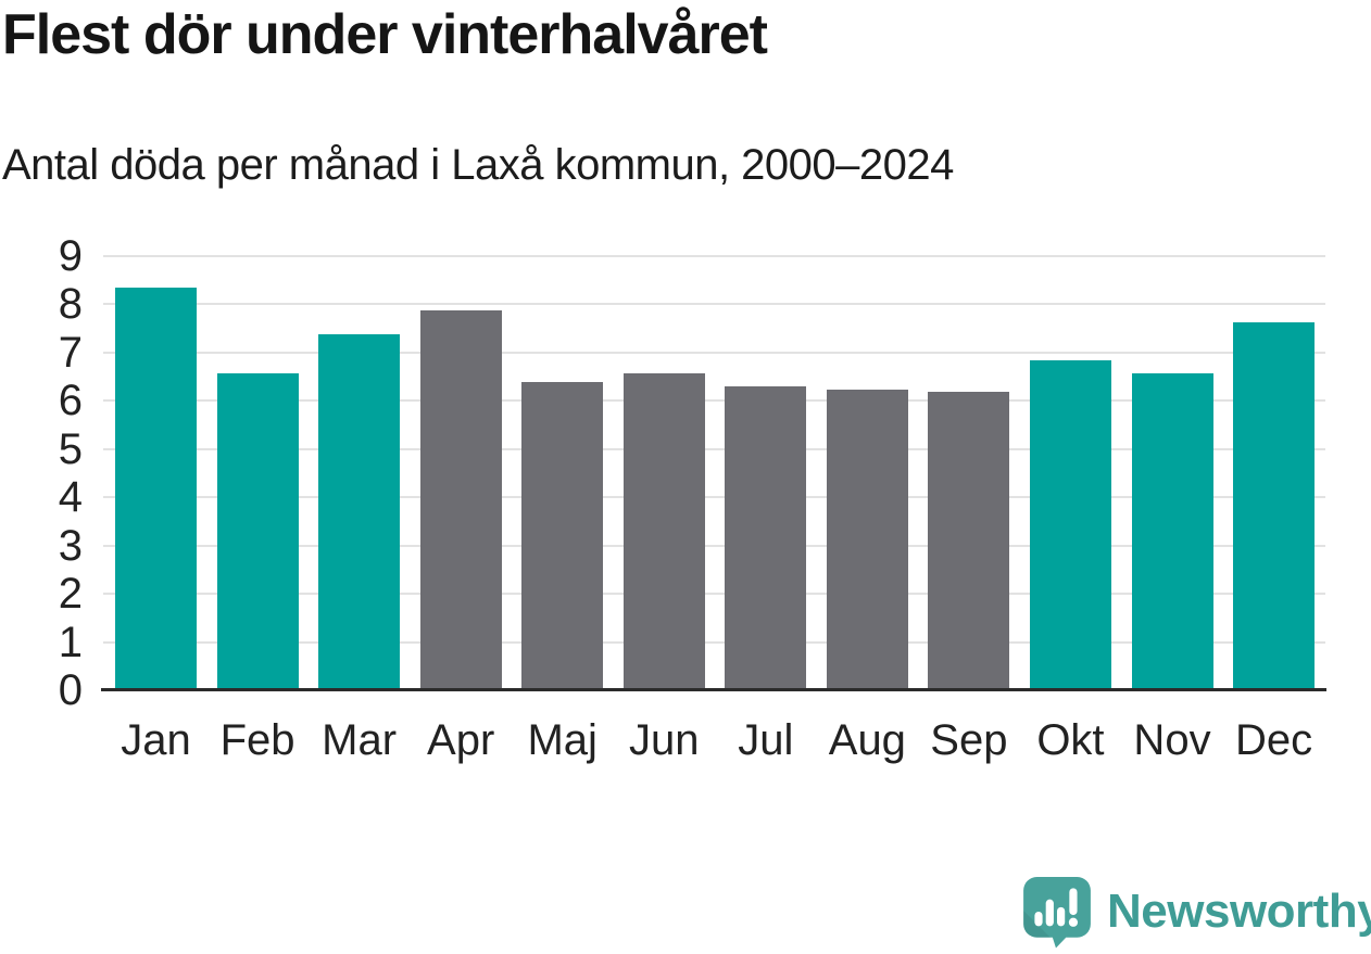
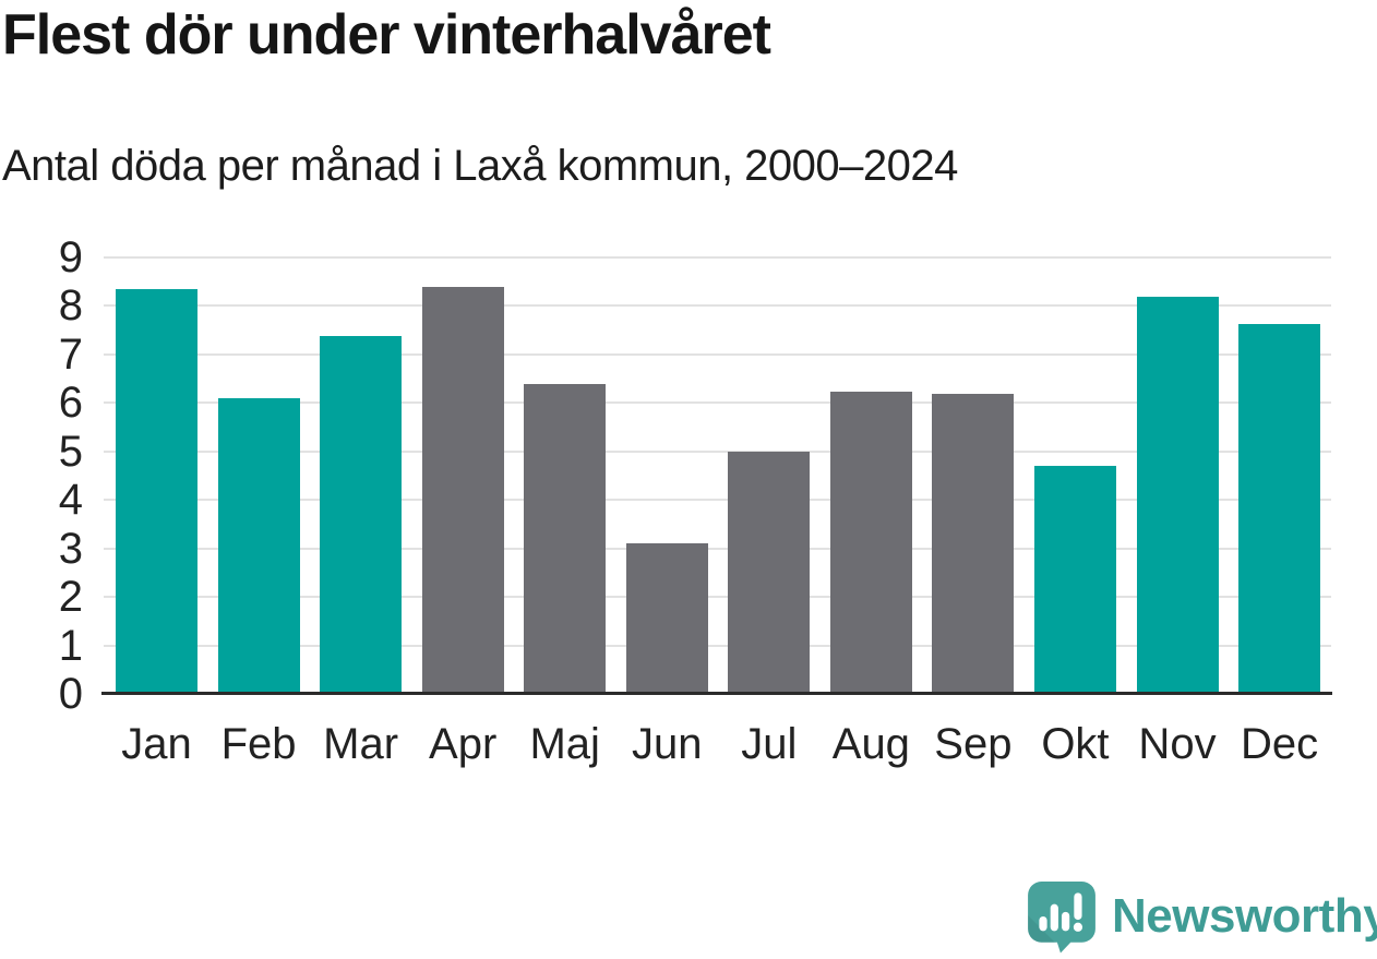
Feb: 6.6 -> 6.1
Apr: 7.9 -> 8.4
Jun: 6.6 -> 3.1
Jul: 6.3 -> 5.0
Okt: 6.8 -> 4.7
Nov: 6.6 -> 8.2
